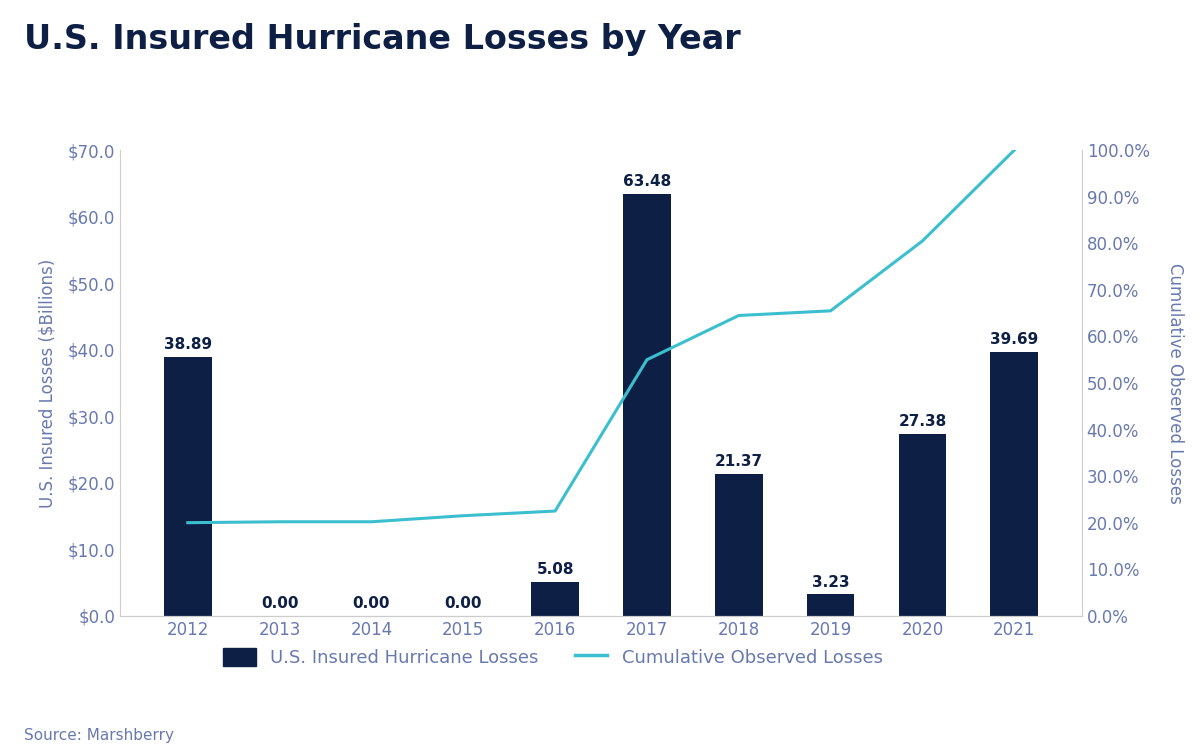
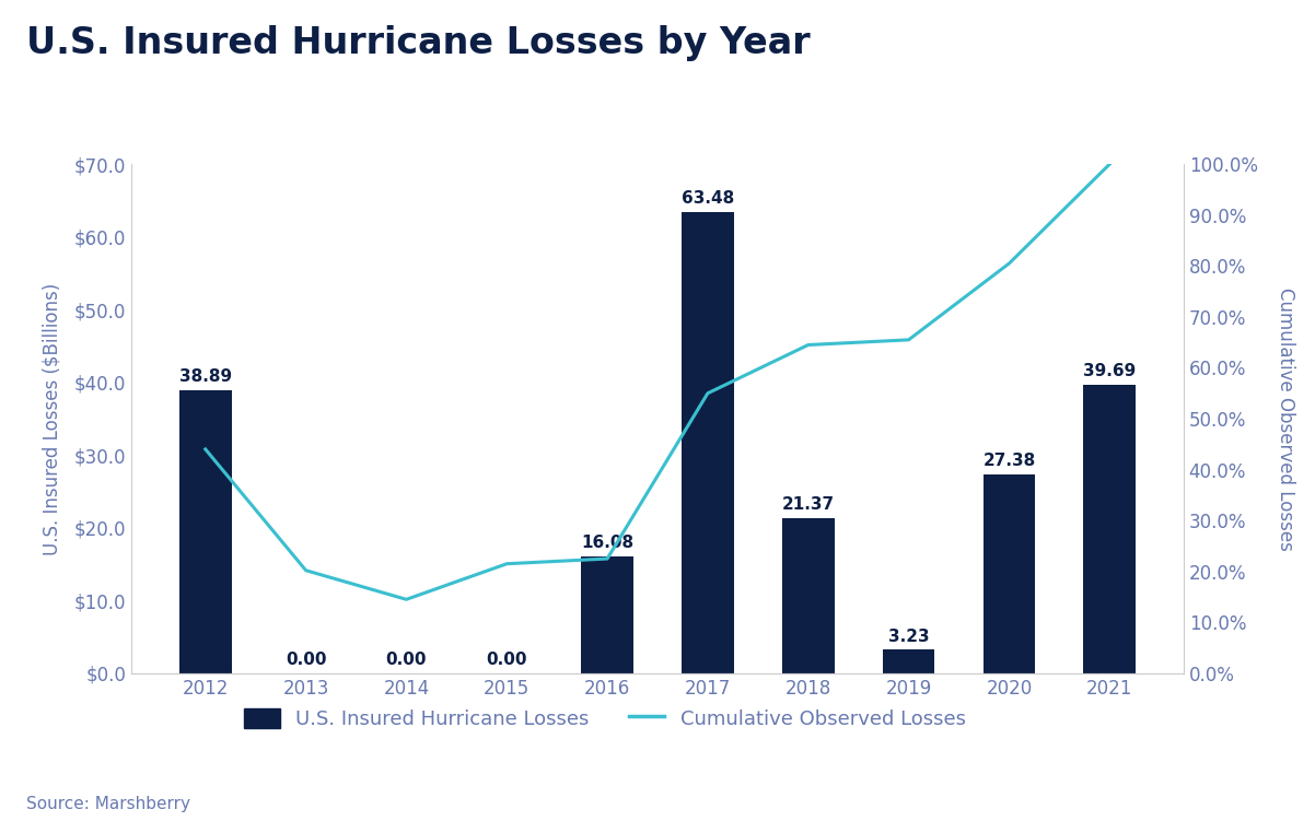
Cumulative Observed Losses/2012: 20.0% -> 44.0%
Cumulative Observed Losses/2014: 20.2% -> 14.5%
U.S. Insured Hurricane Losses/2016: 5.08 -> 16.08
